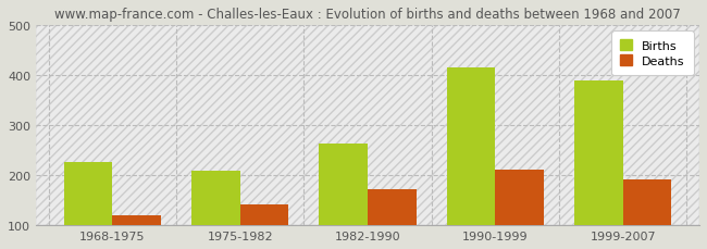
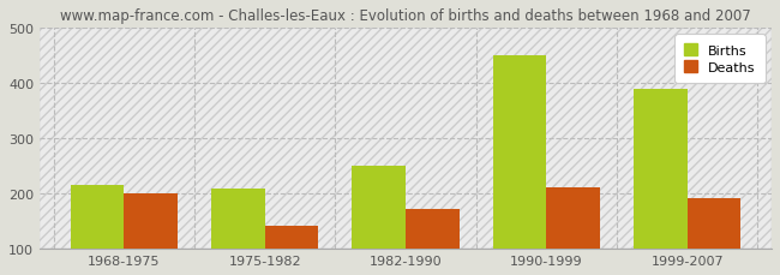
Births/1968-1975: 227 -> 215
Deaths/1968-1975: 120 -> 200
Births/1982-1990: 263 -> 250
Births/1990-1999: 416 -> 450
